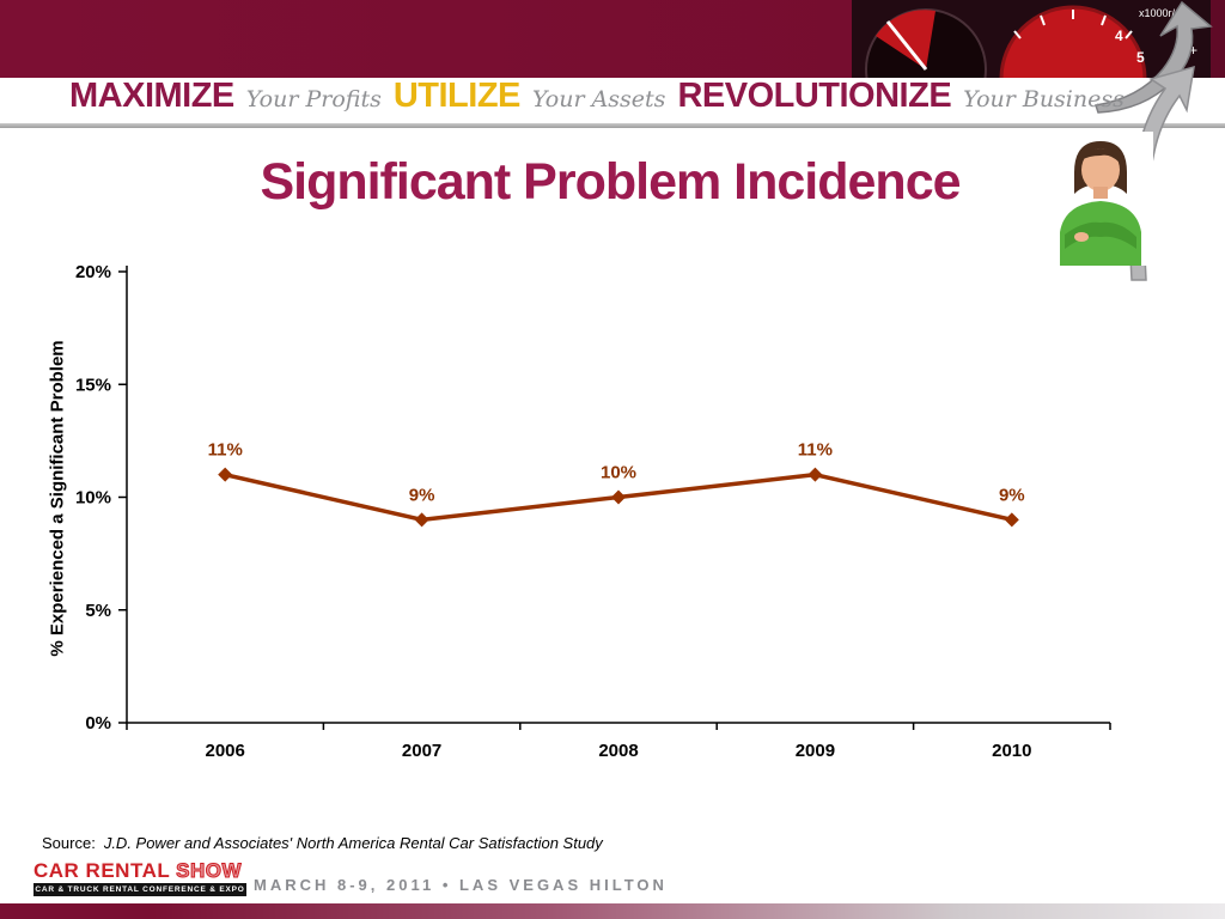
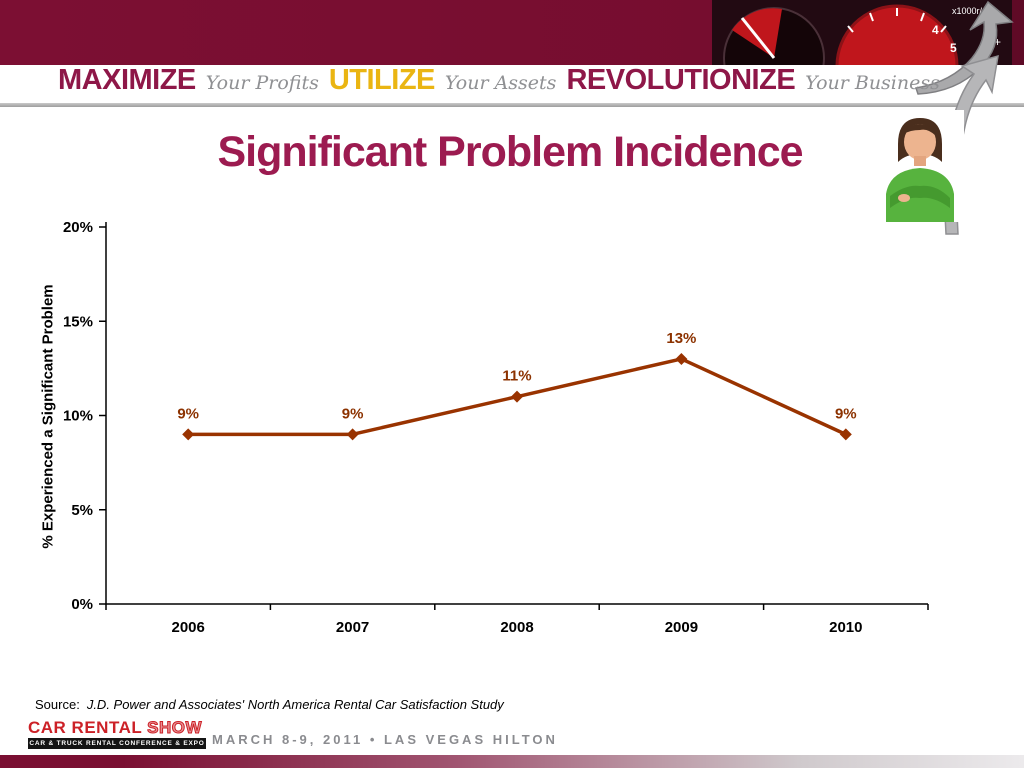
2006: 11% -> 9%
2008: 10% -> 11%
2009: 11% -> 13%
